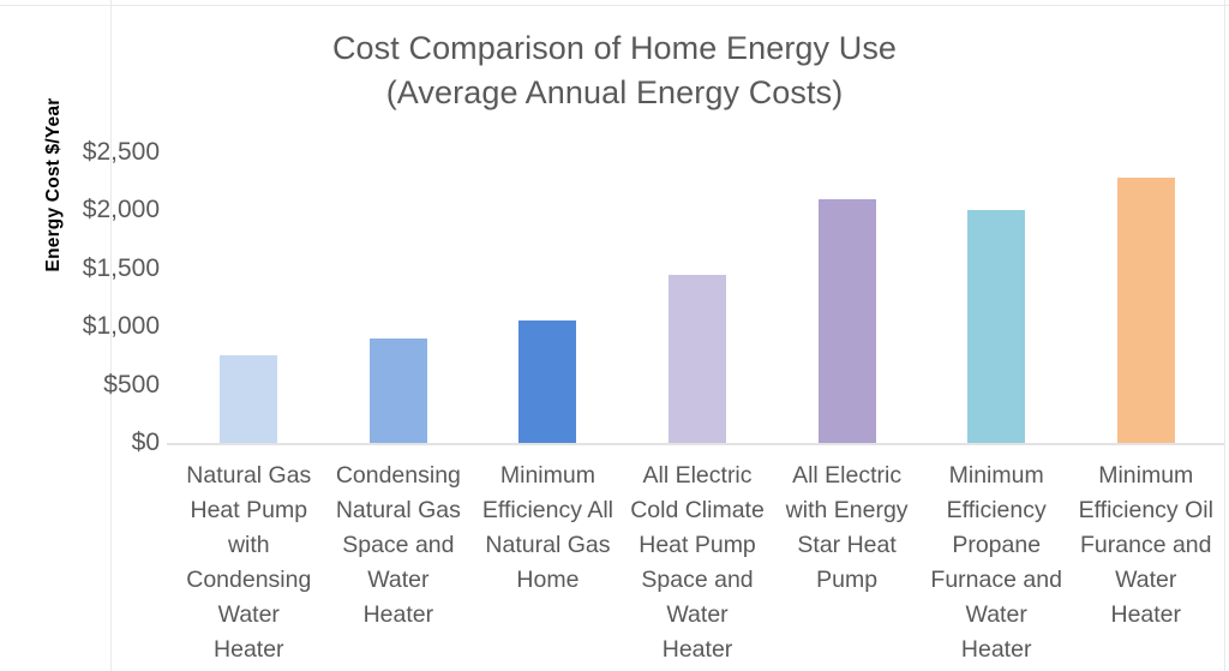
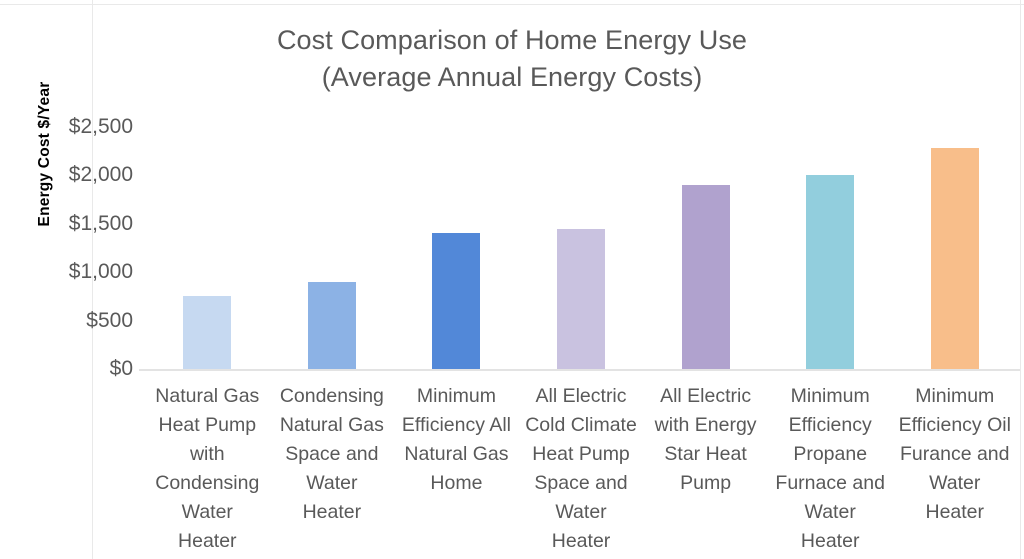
Minimum Efficiency All Natural Gas Home: $1000 -> $1400
All Electric with Energy Star Heat Pump: $2100 -> $1900
